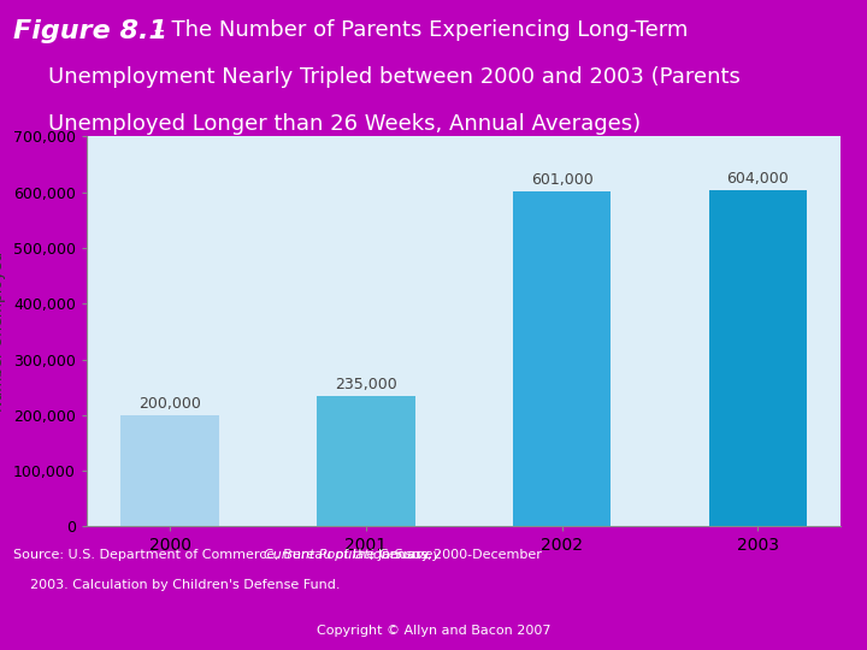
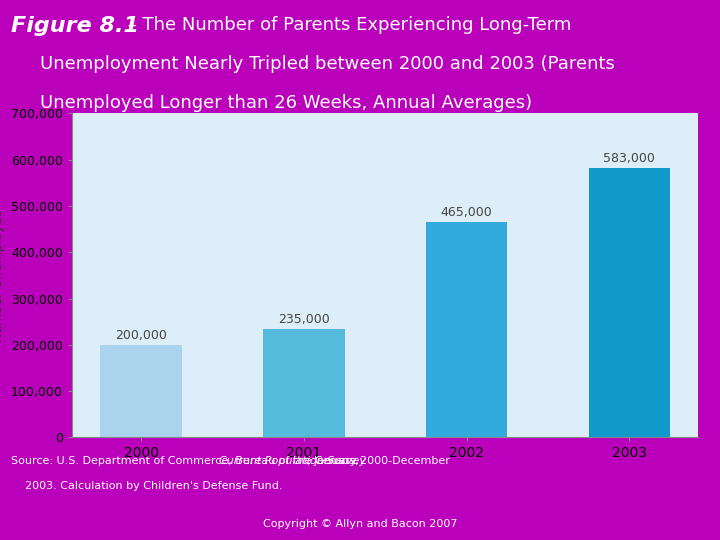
2002: 601,000 -> 465,000
2003: 604,000 -> 583,000
